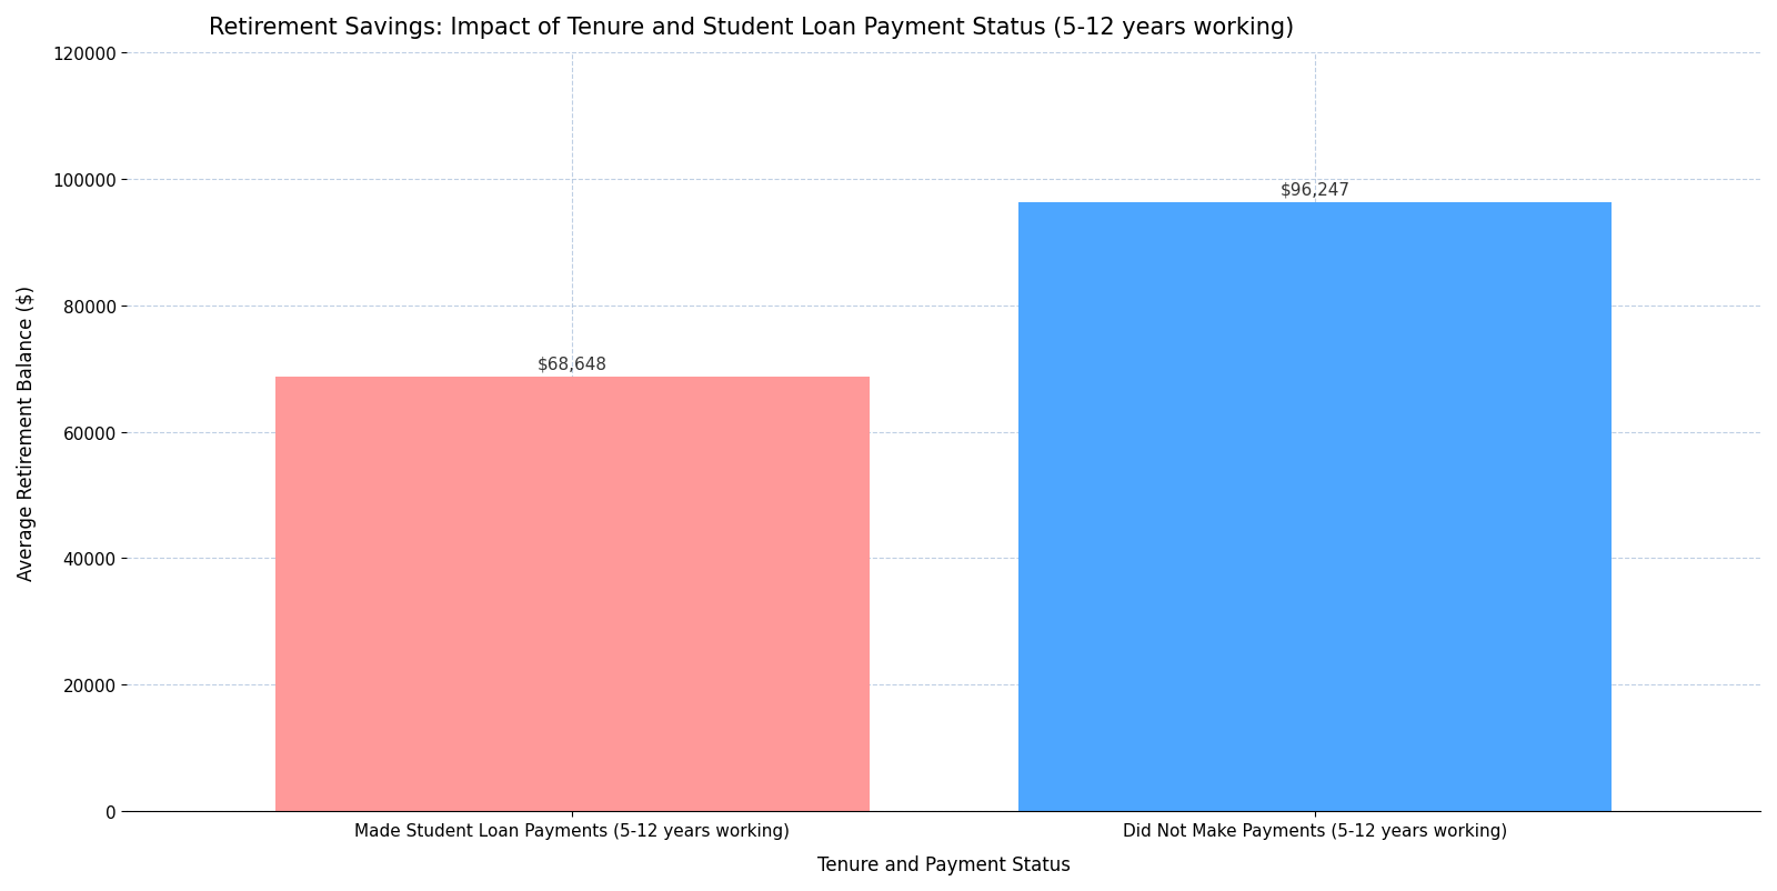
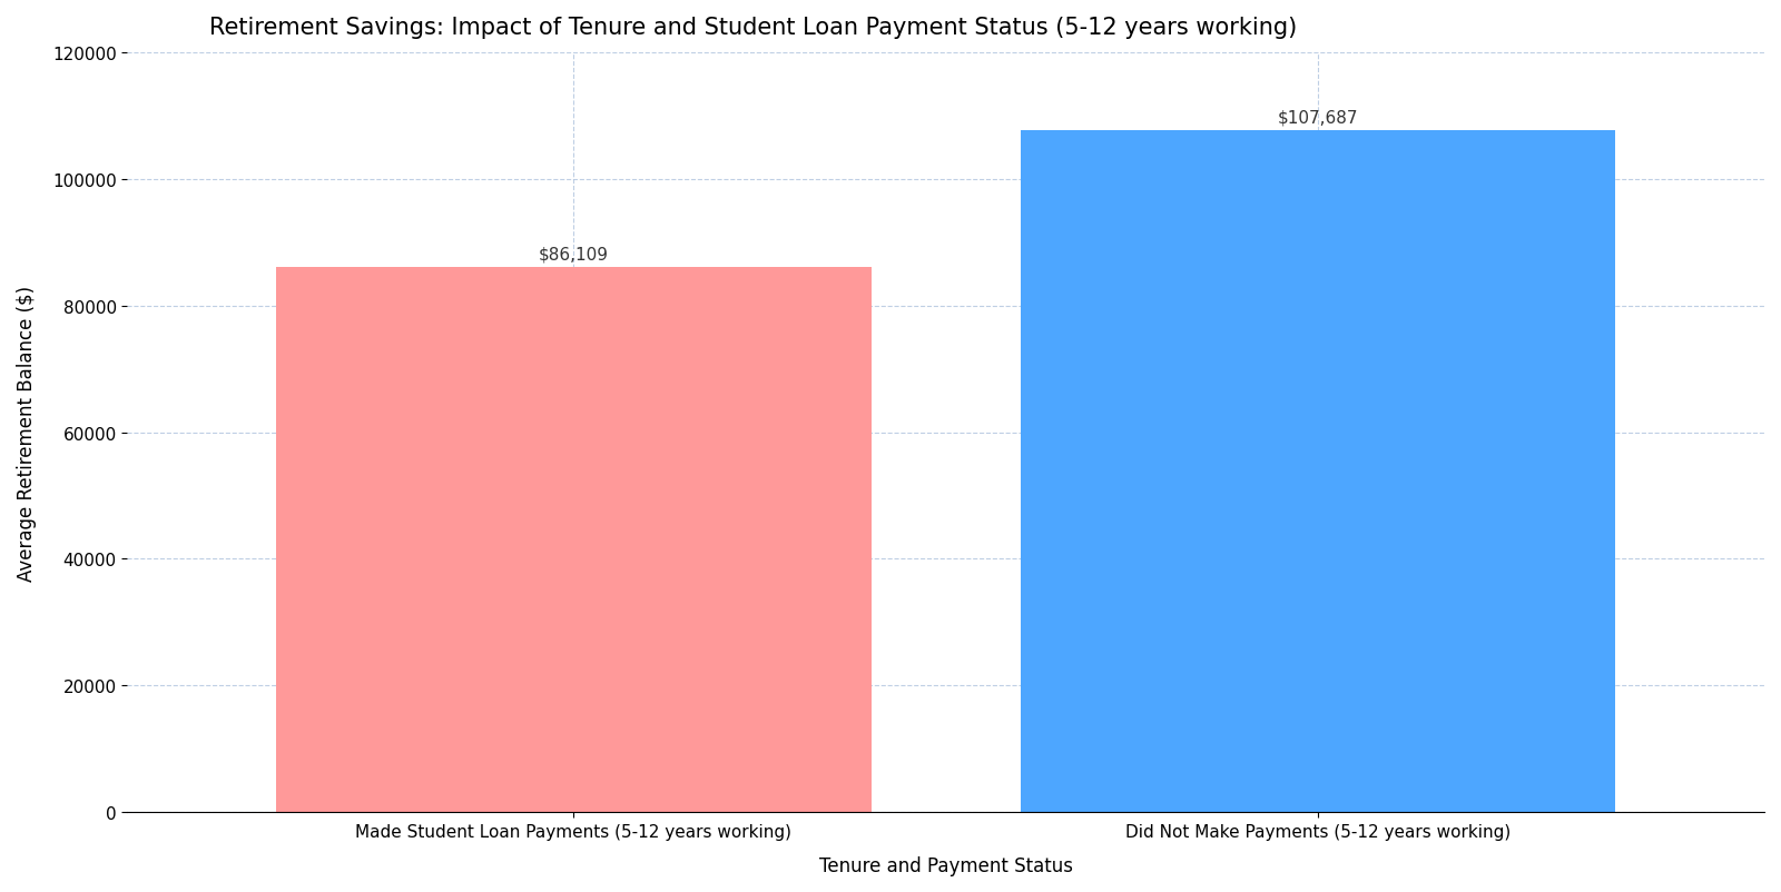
Made Student Loan Payments (5-12 years working): $68,648 -> $86,109
Did Not Make Payments (5-12 years working): $96,247 -> $107,687
